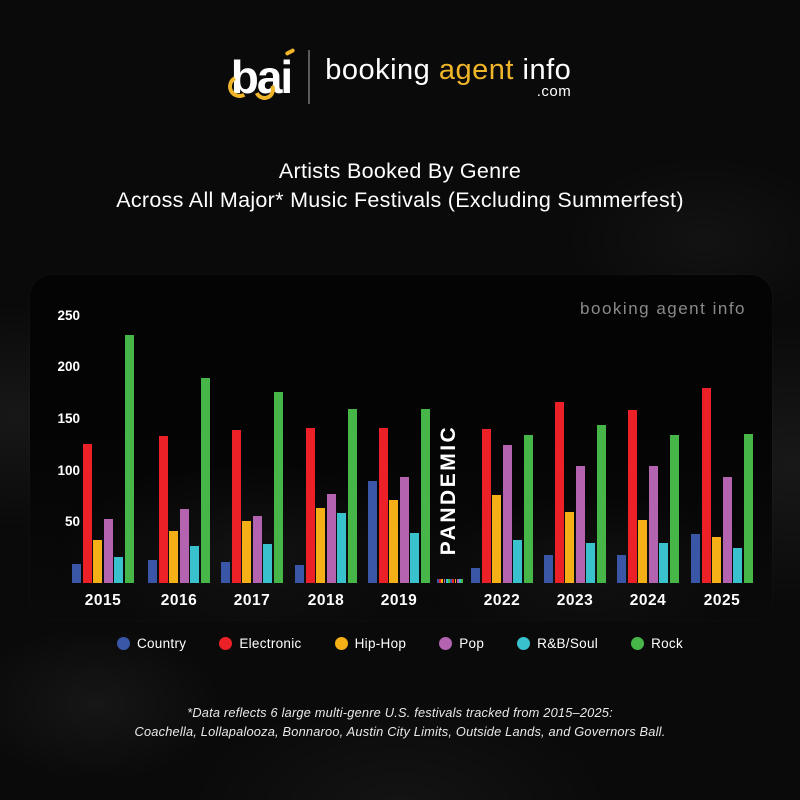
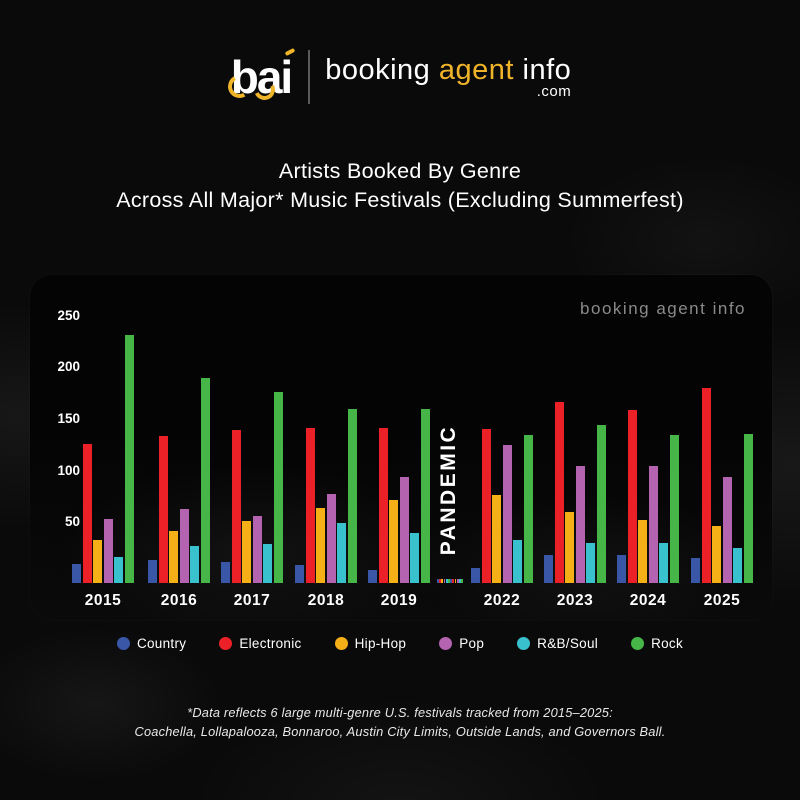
R&B/Soul/2018: 68 -> 58
Country/2019: 99 -> 13
Country/2025: 47 -> 24
Hip-Hop/2025: 45 -> 55
